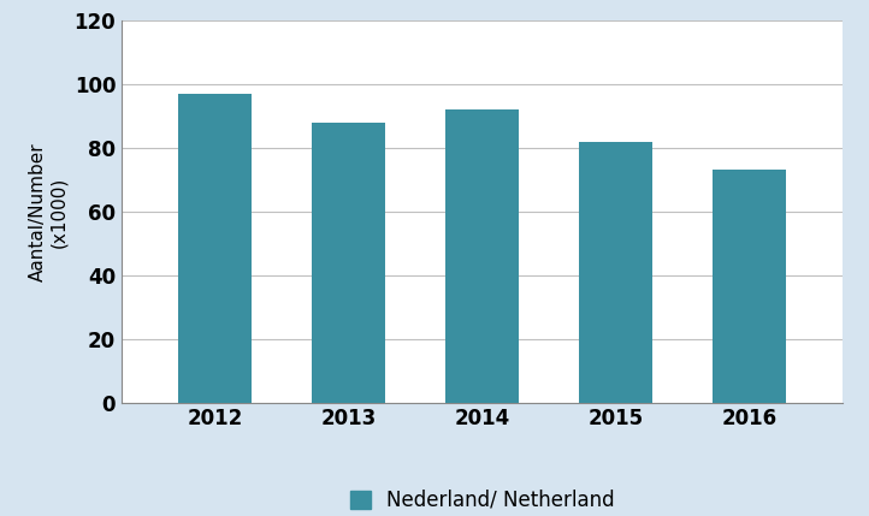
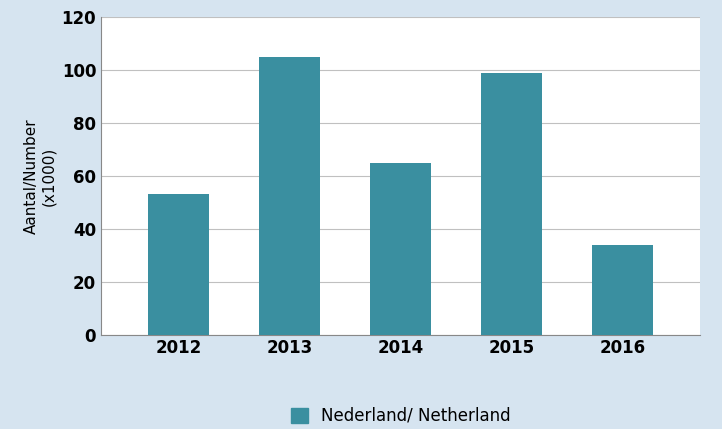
2012: 97 -> 53
2013: 88 -> 105
2014: 92 -> 65
2015: 82 -> 99
2016: 73 -> 34
